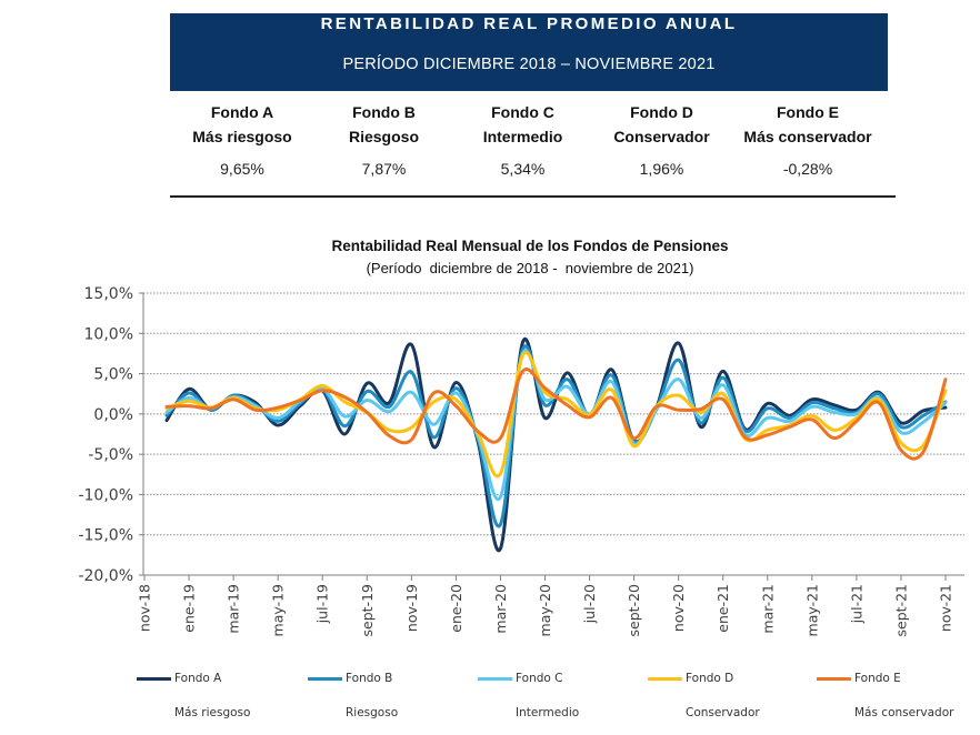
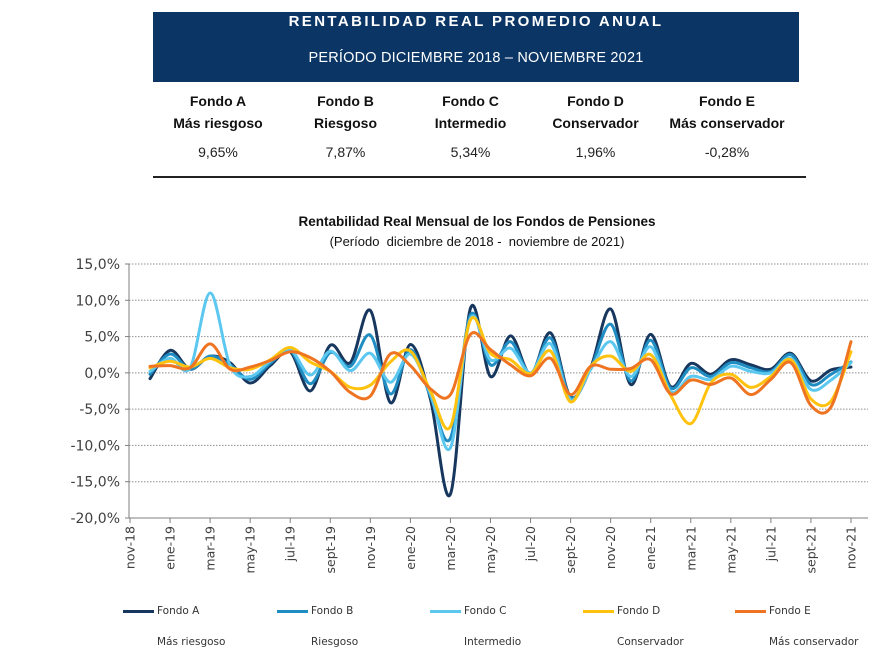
Fondo C/mar-19: 2% -> 11%
Fondo E/mar-19: 2% -> 4%
Fondo C/sept-19: 2% -> 3%
Fondo D/ene-20: 2% -> 3%
Fondo B/mar-20: -14% -> -9%
Fondo D/mar-21: -2% -> -7%
Fondo E/mar-21: -3% -> -1%
